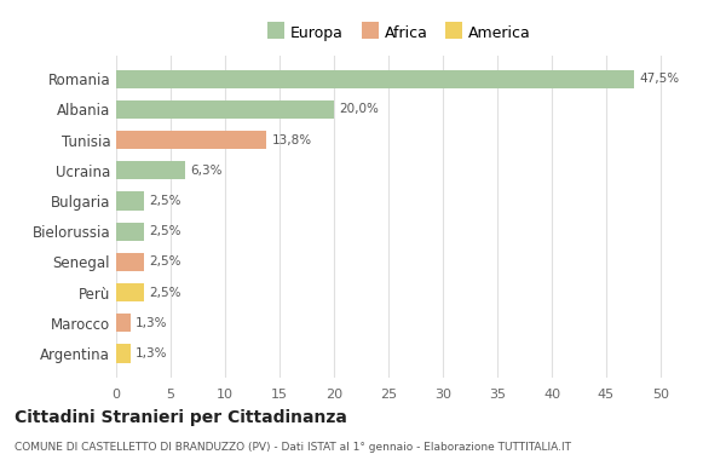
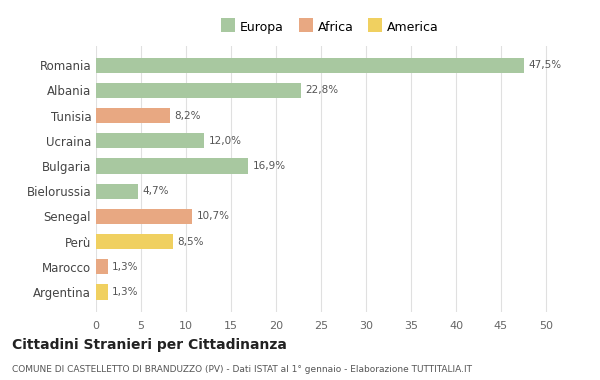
Albania: 20,0% -> 22,8%
Tunisia: 13,8% -> 8,2%
Ucraina: 6,3% -> 12,0%
Bulgaria: 2,5% -> 16,9%
Bielorussia: 2,5% -> 4,7%
Senegal: 2,5% -> 10,7%
Perù: 2,5% -> 8,5%
